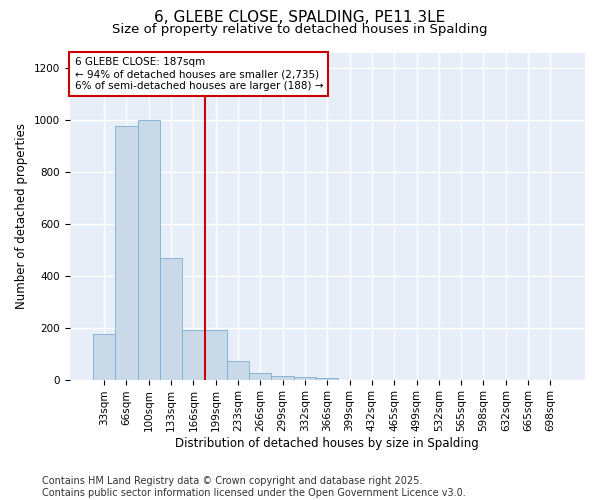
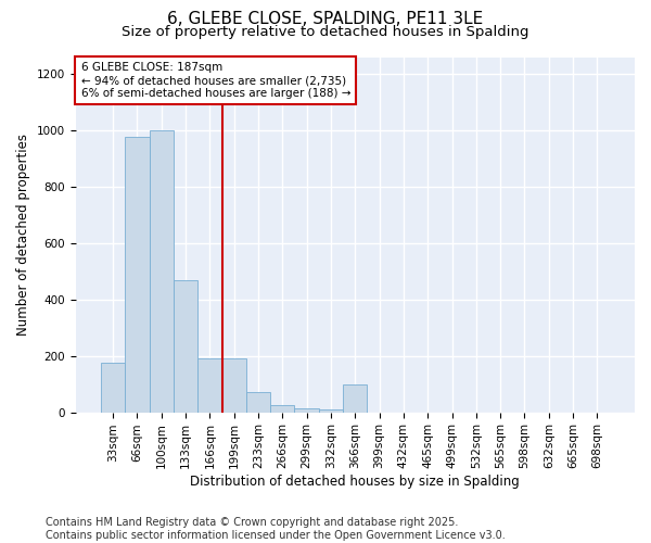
366sqm: 5 -> 100
